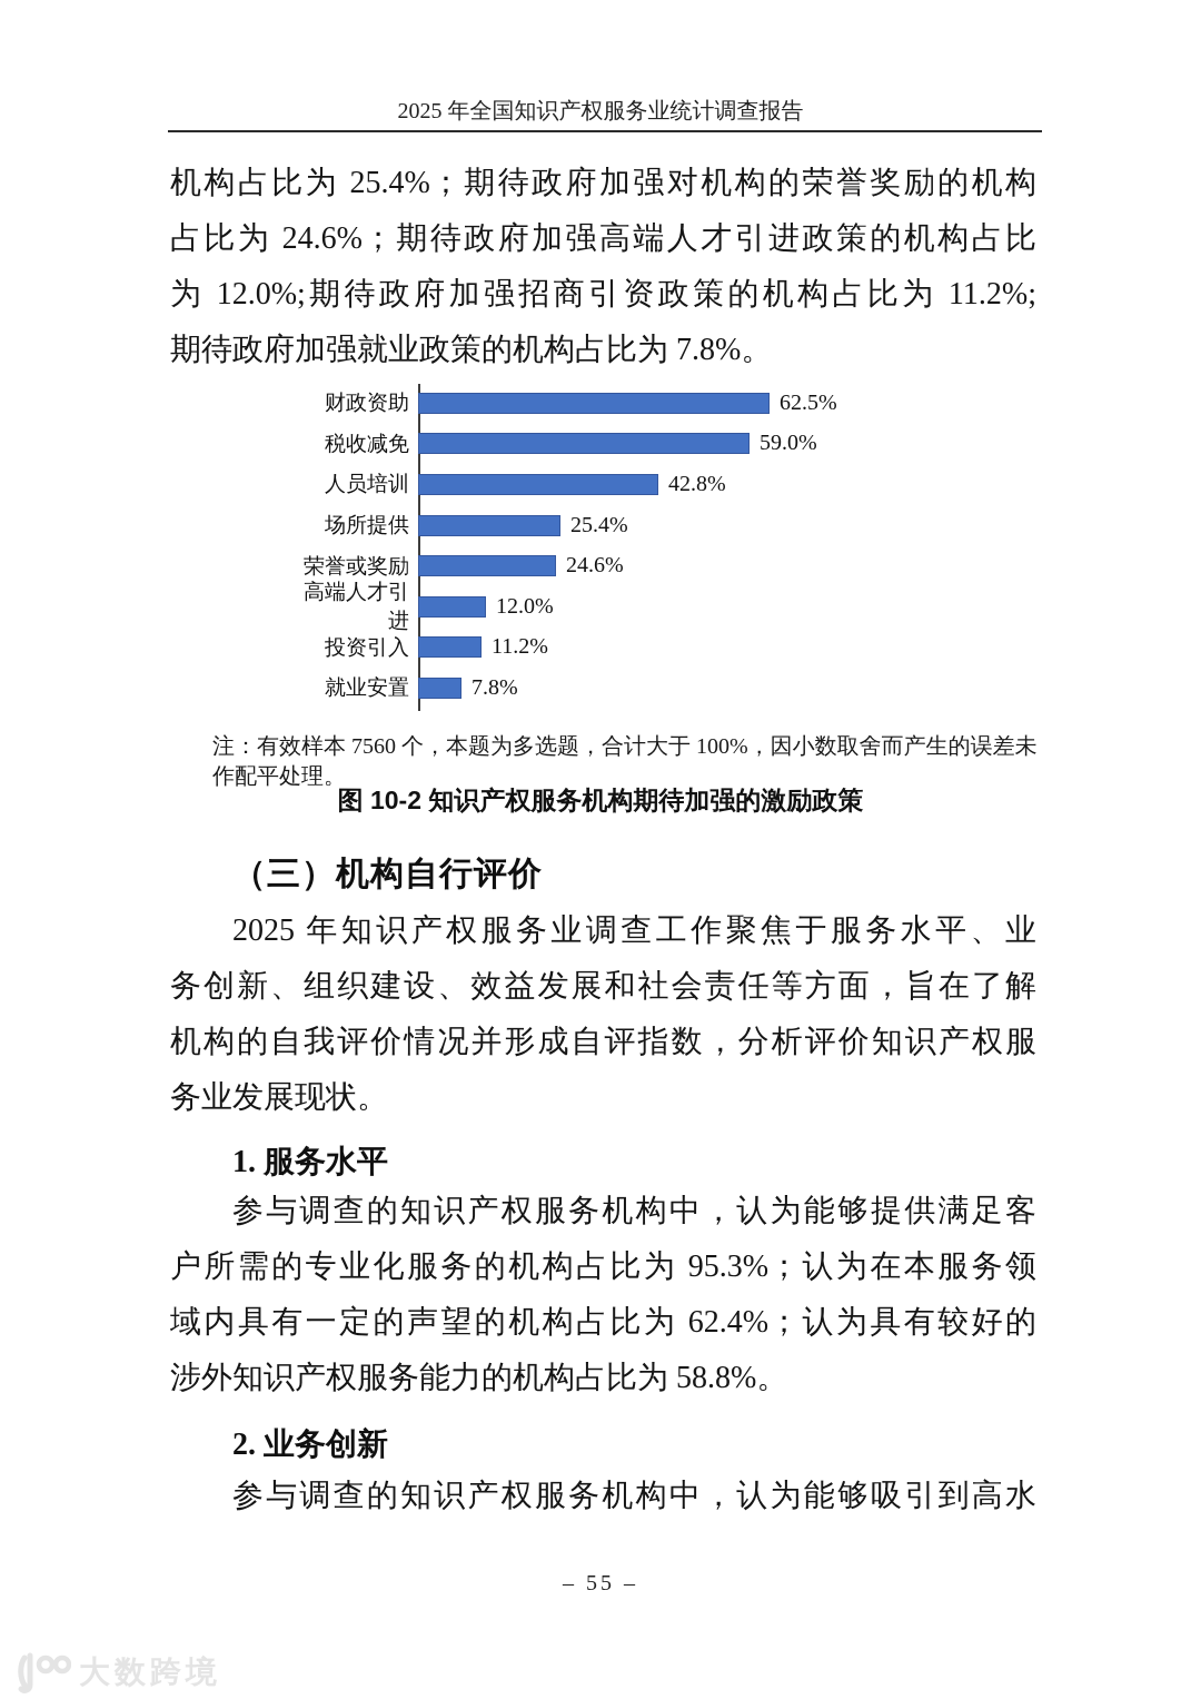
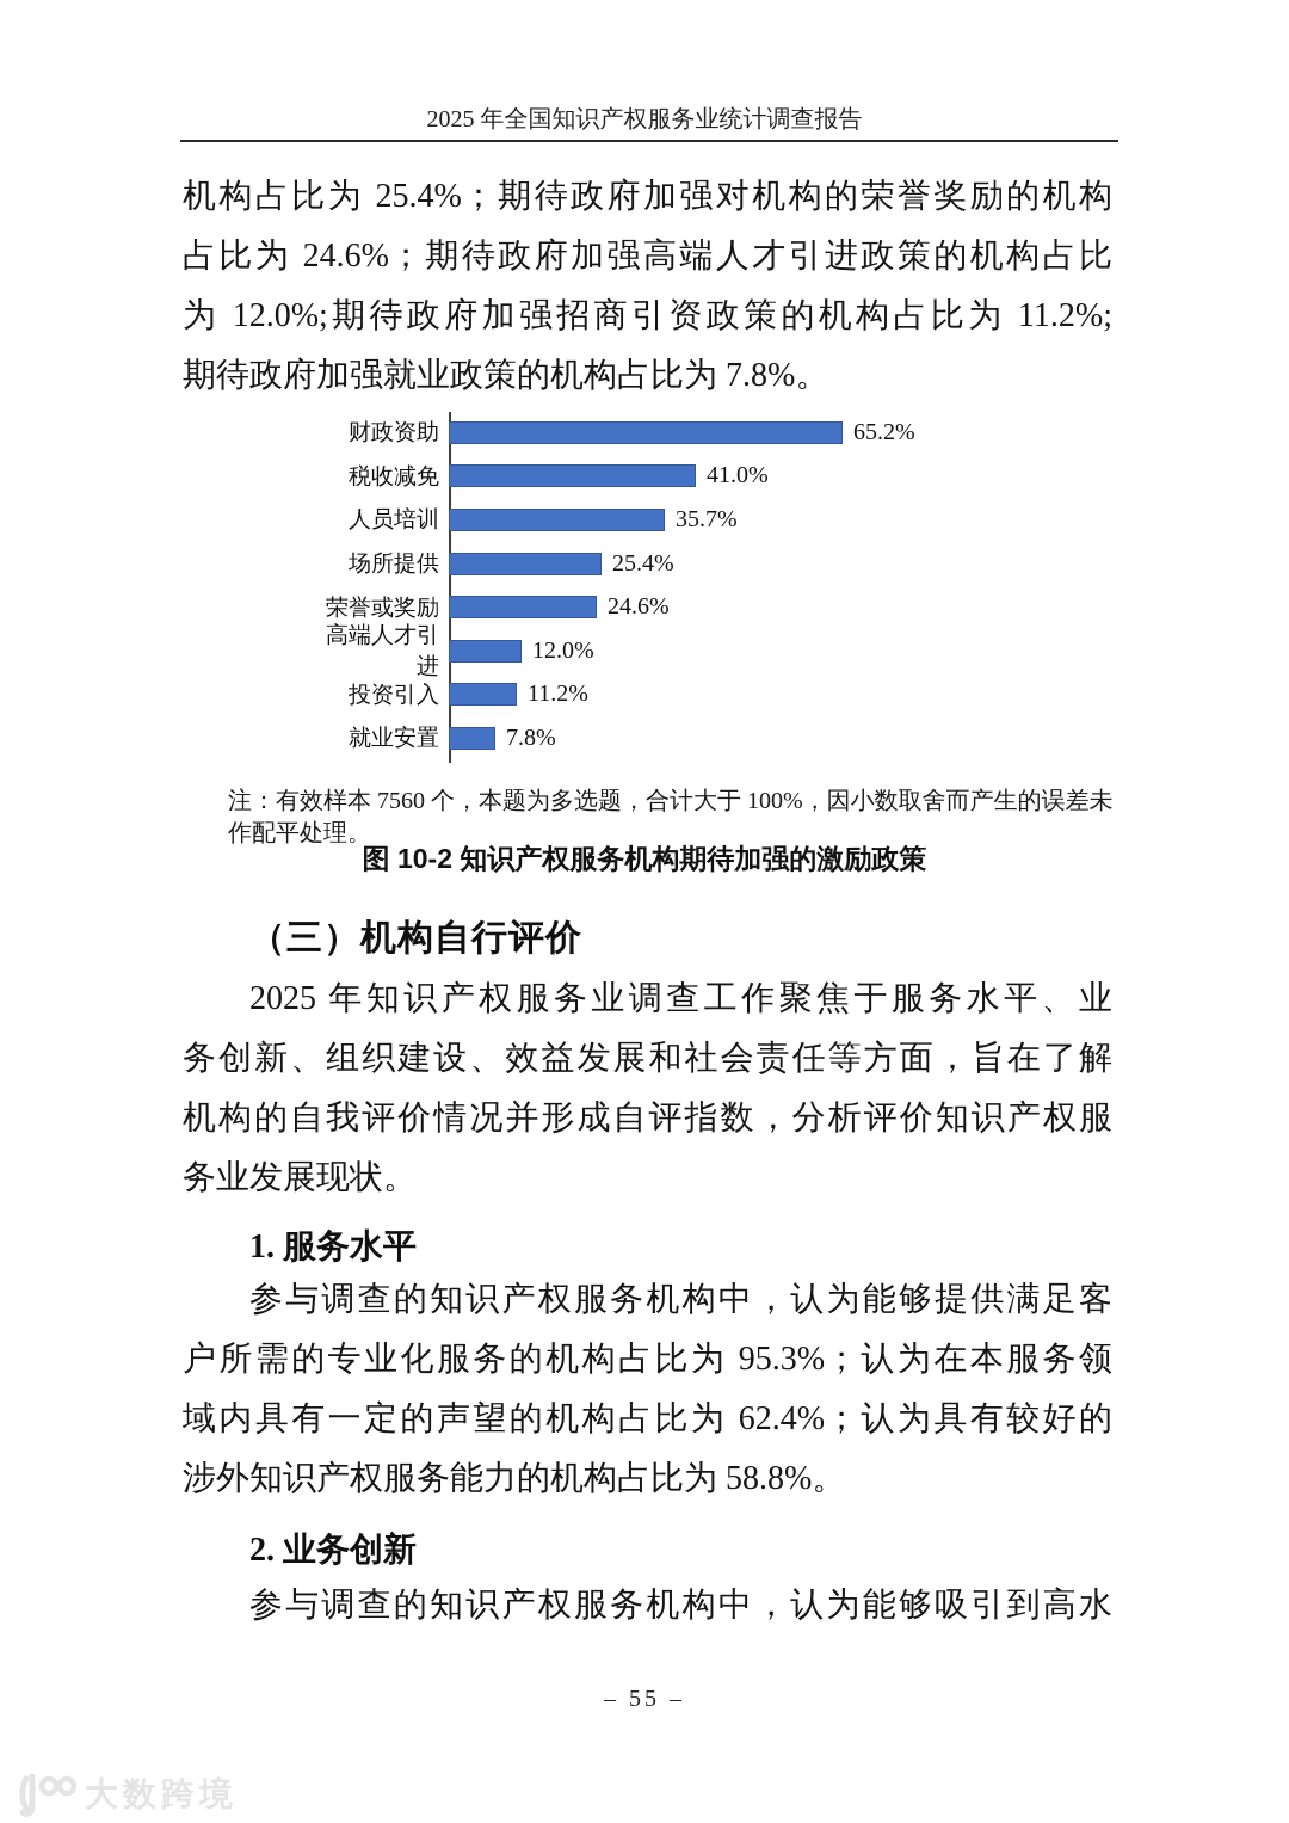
财政资助: 62.5% -> 65.2%
税收减免: 59.0% -> 41.0%
人员培训: 42.8% -> 35.7%
